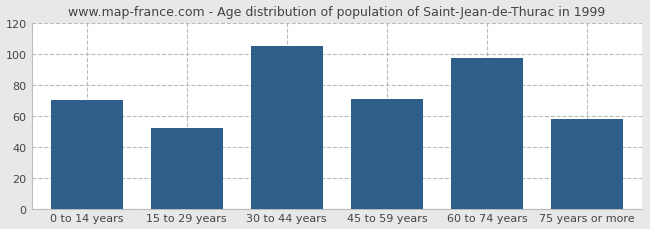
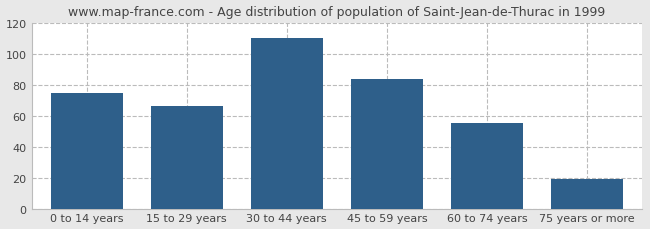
0 to 14 years: 70 -> 75
15 to 29 years: 52 -> 66
30 to 44 years: 105 -> 110
45 to 59 years: 71 -> 84
60 to 74 years: 97 -> 55
75 years or more: 58 -> 19
